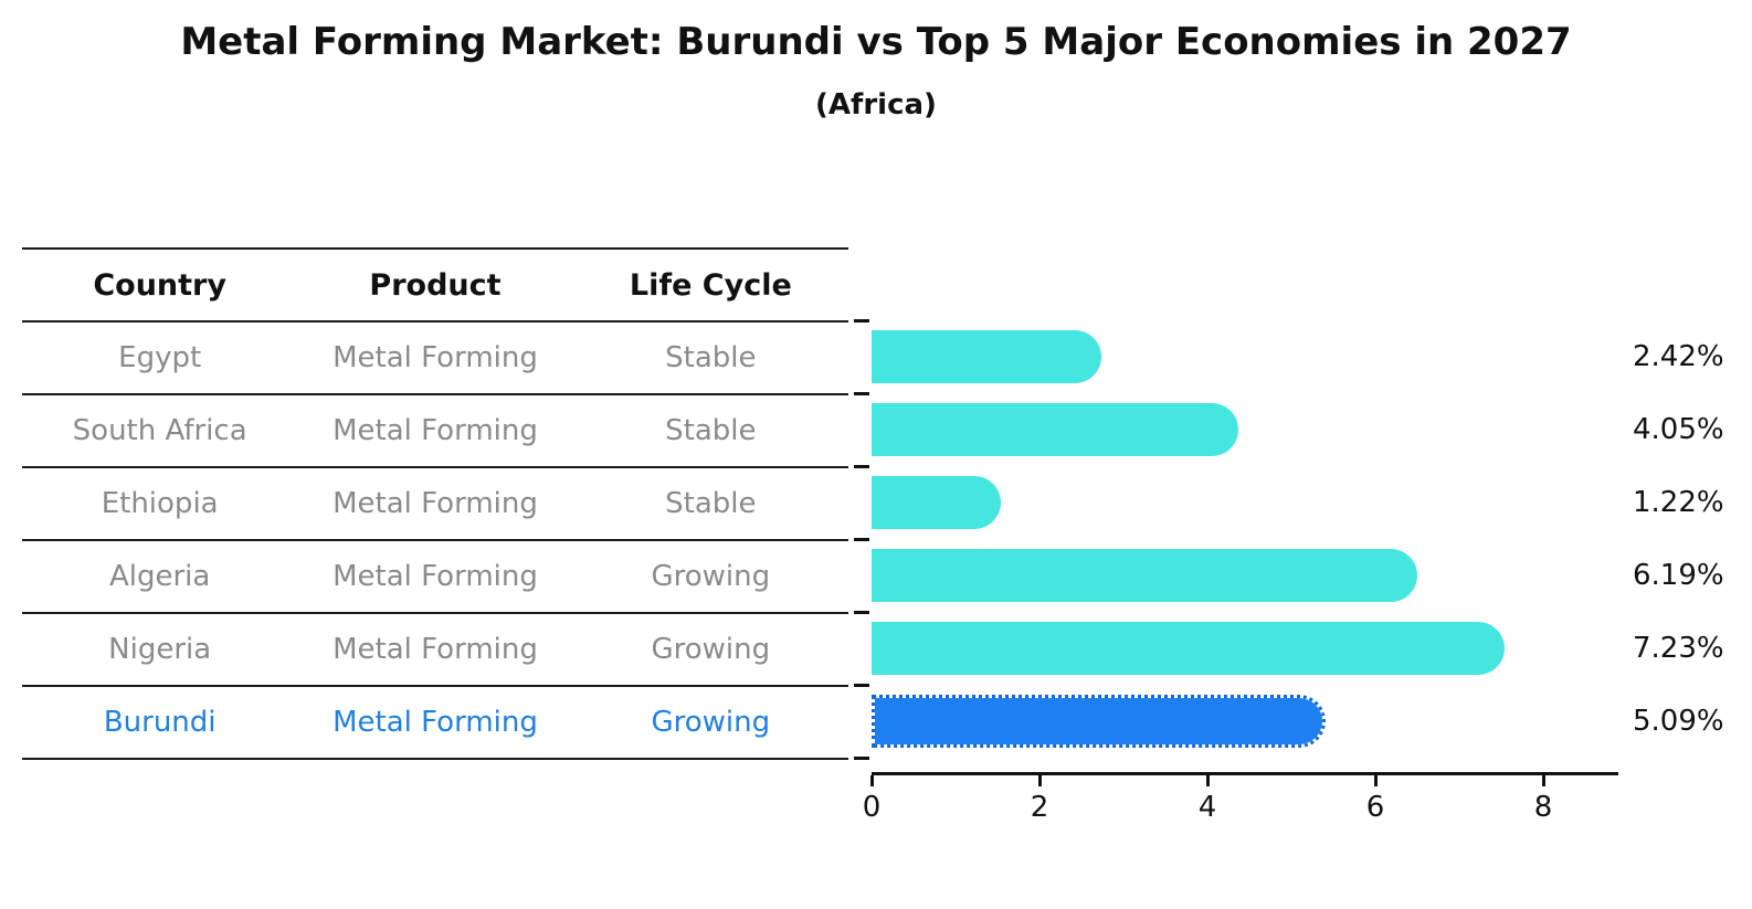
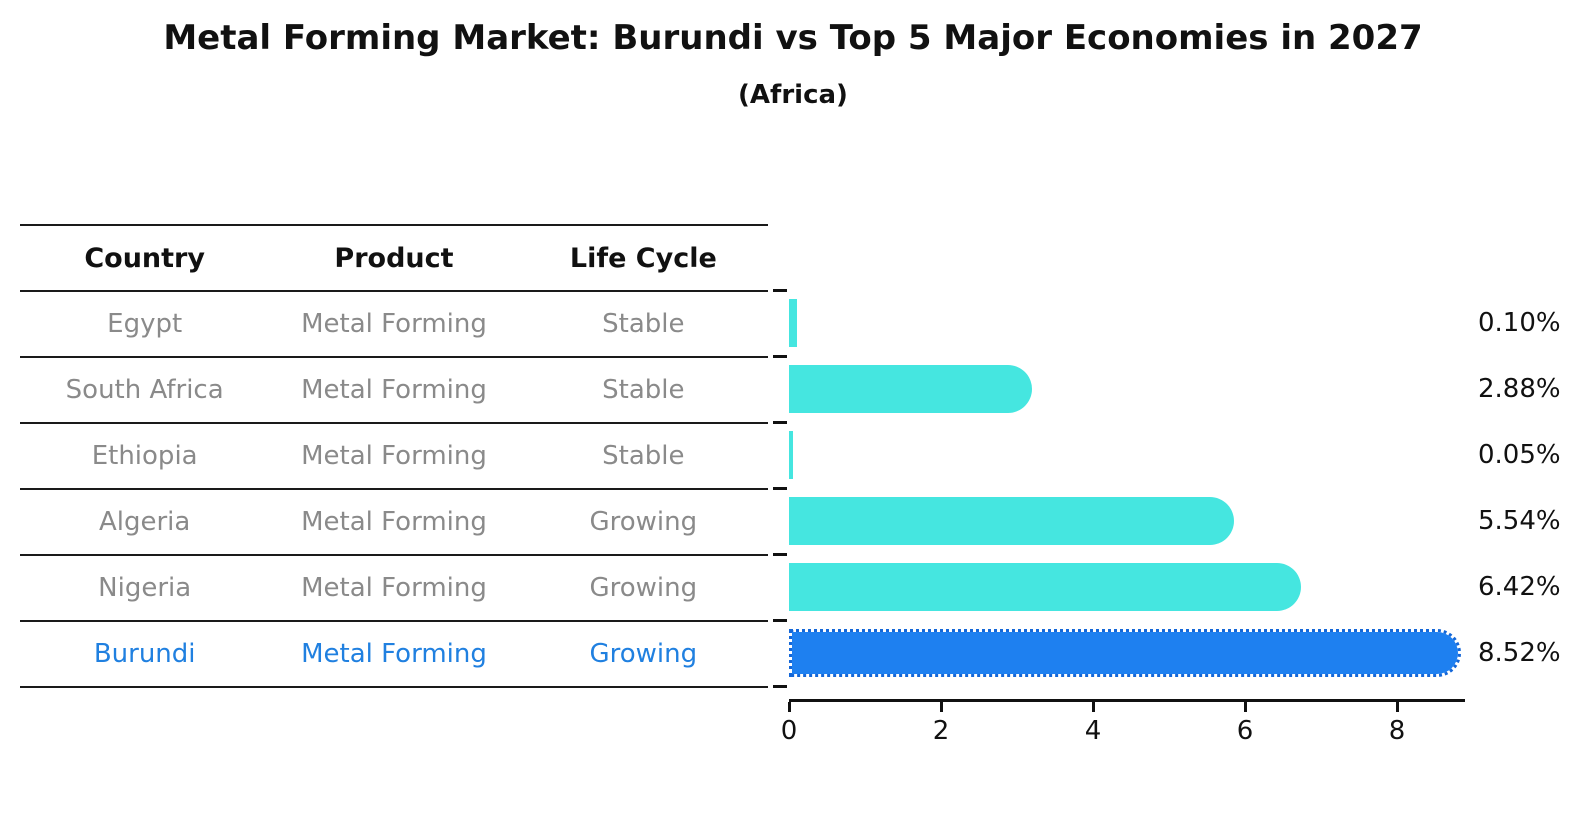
Egypt: 2.42% -> 0.10%
South Africa: 4.05% -> 2.88%
Ethiopia: 1.22% -> 0.05%
Algeria: 6.19% -> 5.54%
Nigeria: 7.23% -> 6.42%
Burundi: 5.09% -> 8.52%
